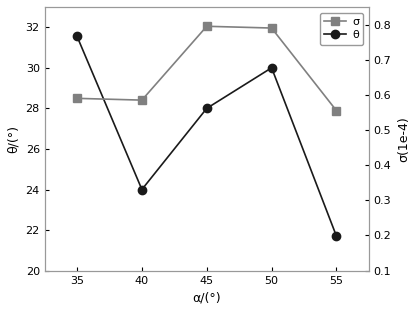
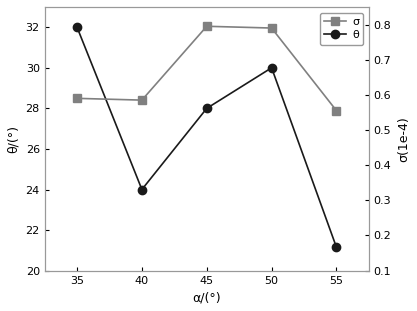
θ/35: 31.55 -> 32.00
θ/55: 21.70 -> 21.15
